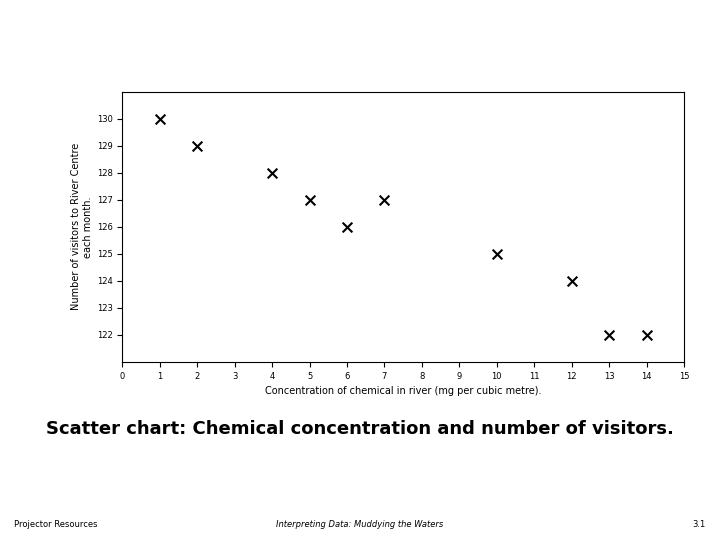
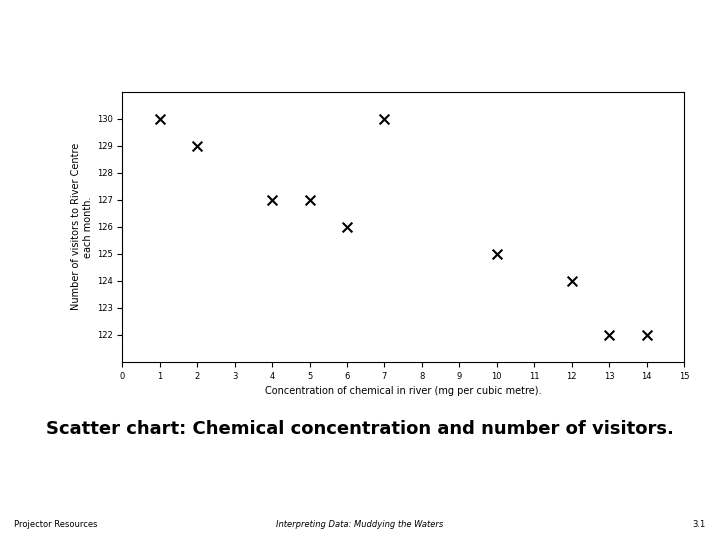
4: 128 -> 127
7: 127 -> 130
